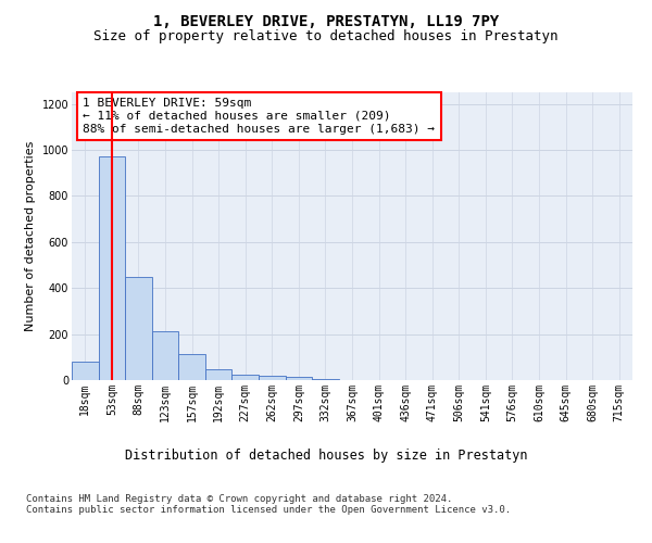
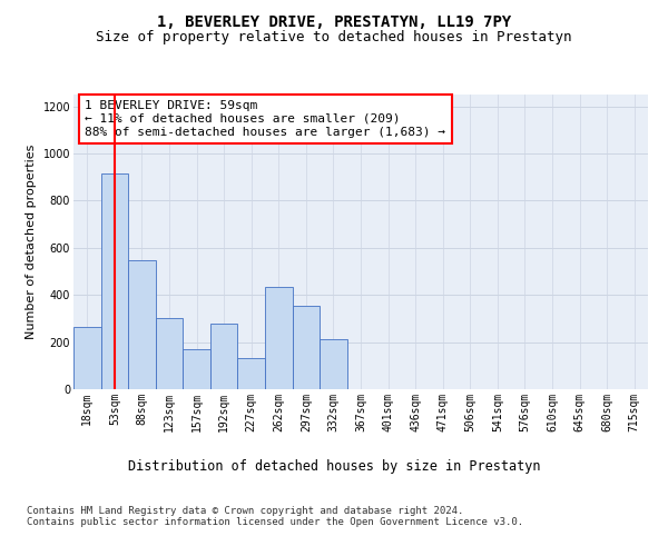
18sqm: 80 -> 265
53sqm: 970 -> 915
88sqm: 450 -> 545
123sqm: 210 -> 300
157sqm: 115 -> 170
192sqm: 45 -> 280
227sqm: 22 -> 130
262sqm: 18 -> 435
297sqm: 12 -> 355
332sqm: 5 -> 210
